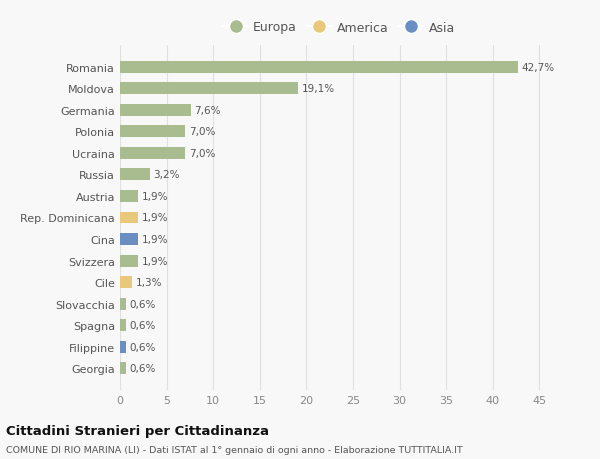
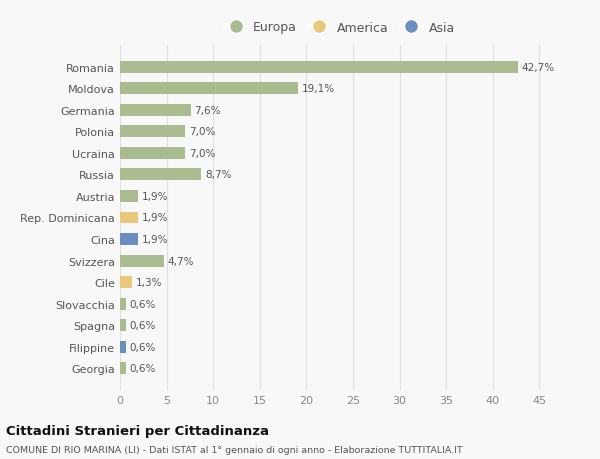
Russia: 3,2% -> 8,7%
Svizzera: 1,9% -> 4,7%
